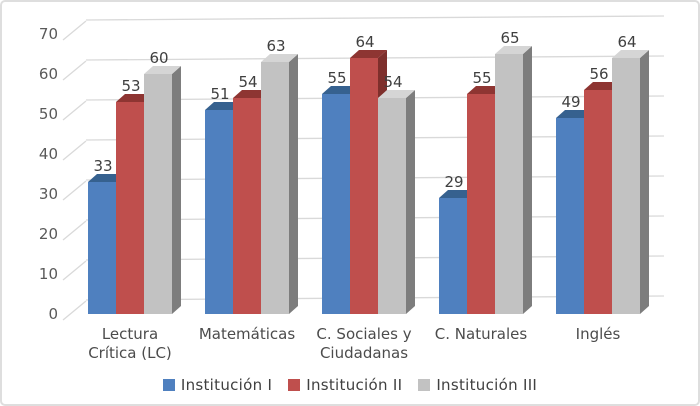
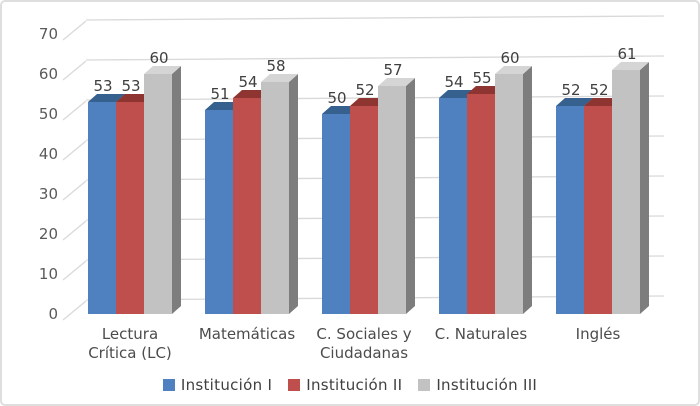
Institución I/Lectura Crítica (LC): 33 -> 53
Institución III/Matemáticas: 63 -> 58
Institución I/C. Sociales y Ciudadanas: 55 -> 50
Institución II/C. Sociales y Ciudadanas: 64 -> 52
Institución III/C. Sociales y Ciudadanas: 54 -> 57
Institución I/C. Naturales: 29 -> 54
Institución III/C. Naturales: 65 -> 60
Institución I/Inglés: 49 -> 52
Institución II/Inglés: 56 -> 52
Institución III/Inglés: 64 -> 61
